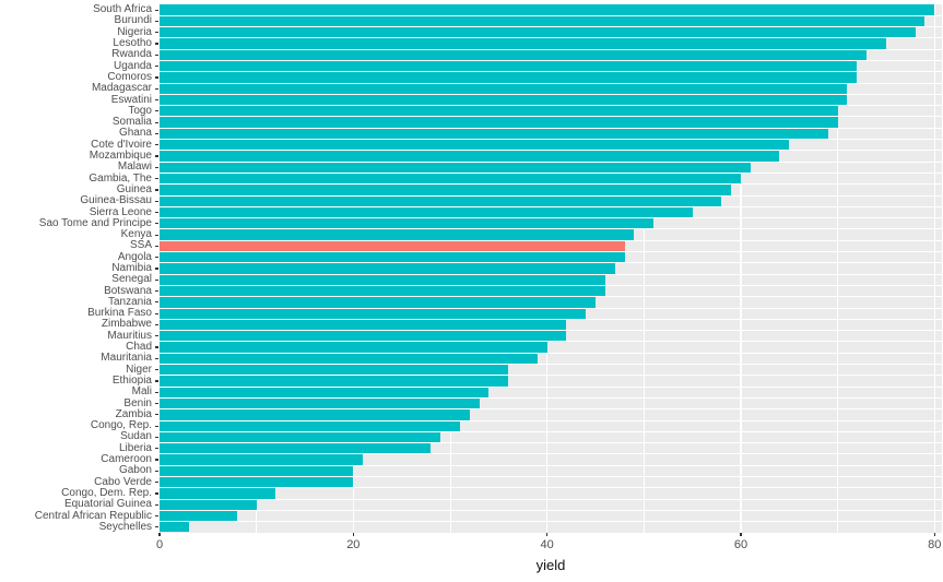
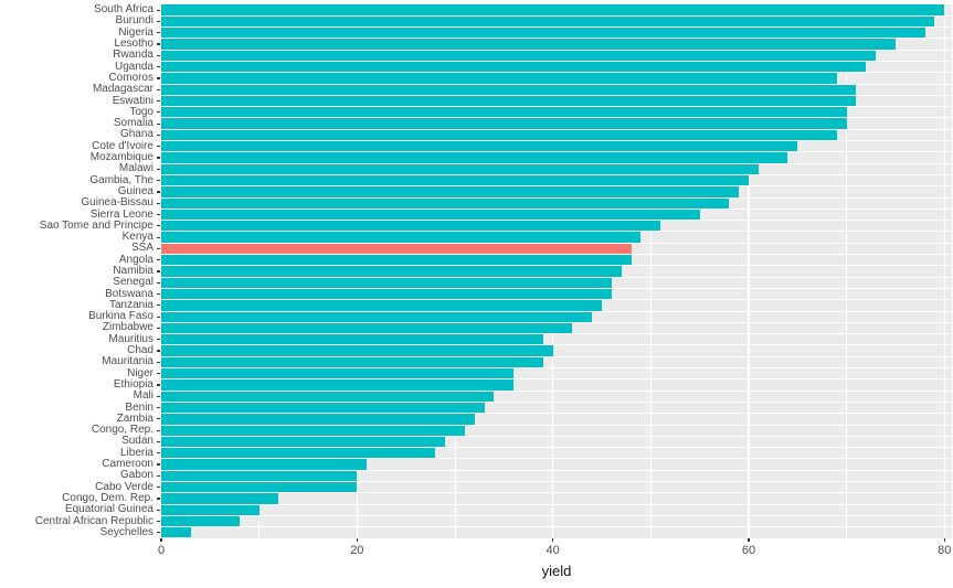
Comoros: 72 -> 69
Mauritius: 42 -> 39
